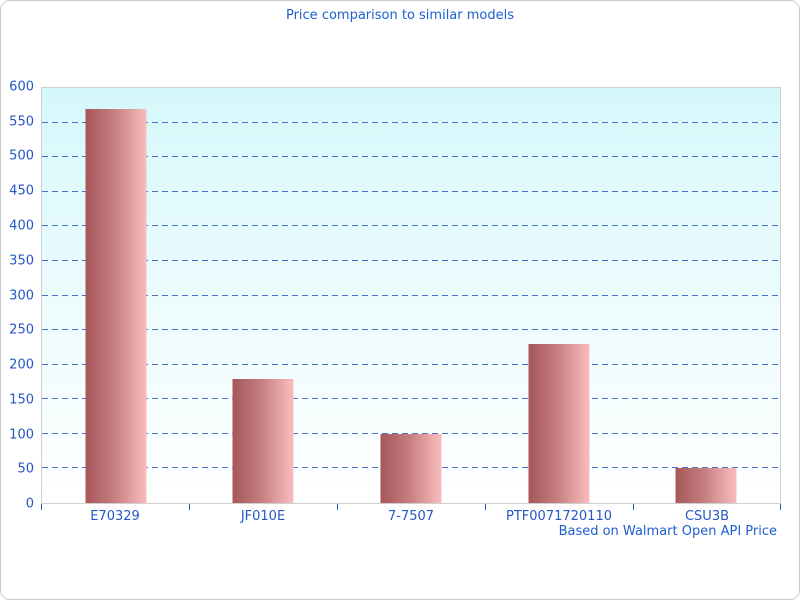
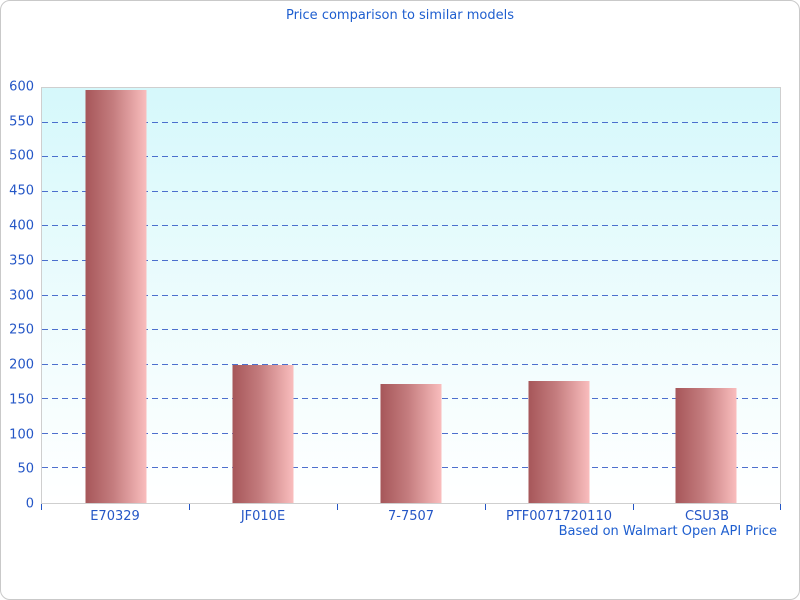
E70329: 570 -> 600
JF010E: 180 -> 200
7-7507: 100 -> 170
PTF0071720110: 230 -> 180
CSU3B: 50 -> 170
